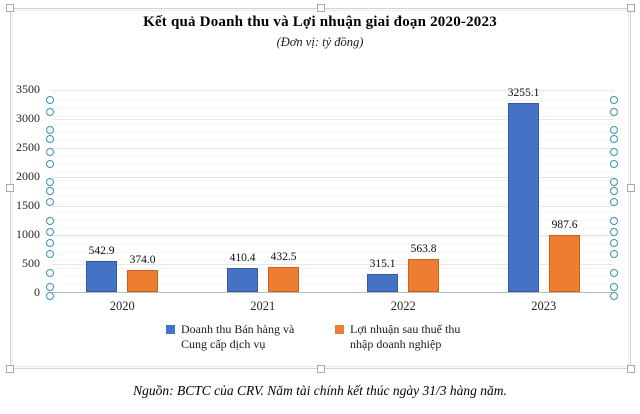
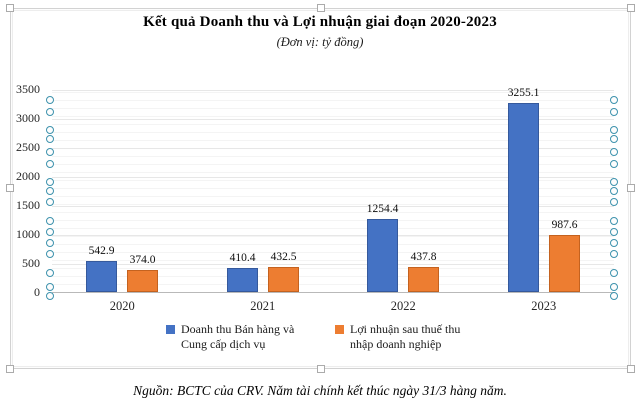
Doanh thu Bán hàng và Cung cấp dịch vụ/2022: 315.1 -> 1254.4
Lợi nhuận sau thuế thu nhập doanh nghiệp/2022: 563.8 -> 437.8
